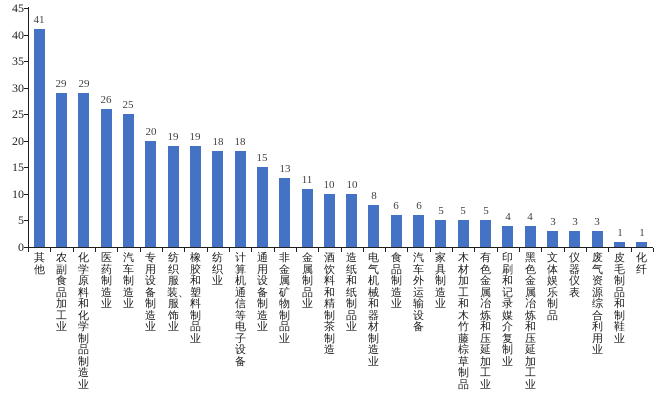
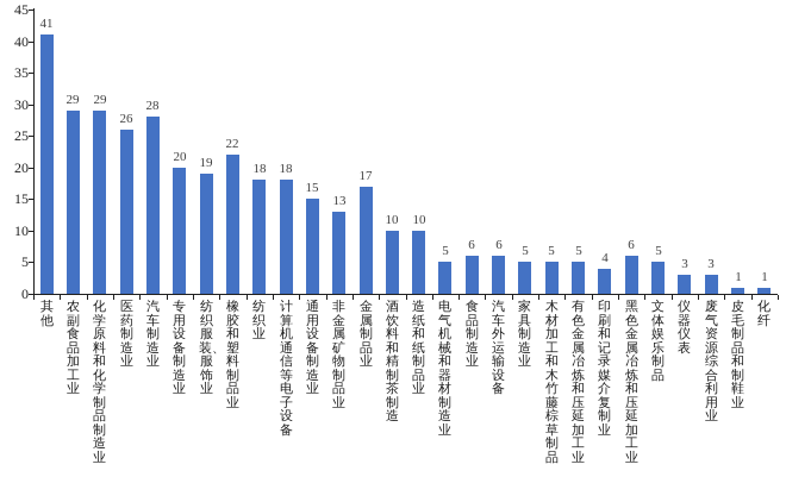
汽车制造业: 25 -> 28
橡胶和塑料制品业: 19 -> 22
金属制品业: 11 -> 17
电气机械和器材制造业: 8 -> 5
黑色金属冶炼和压延加工业: 4 -> 6
文体娱乐制品: 3 -> 5
